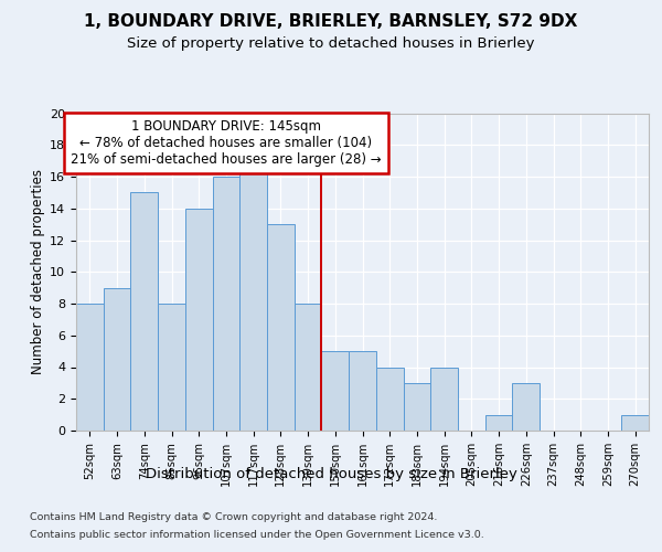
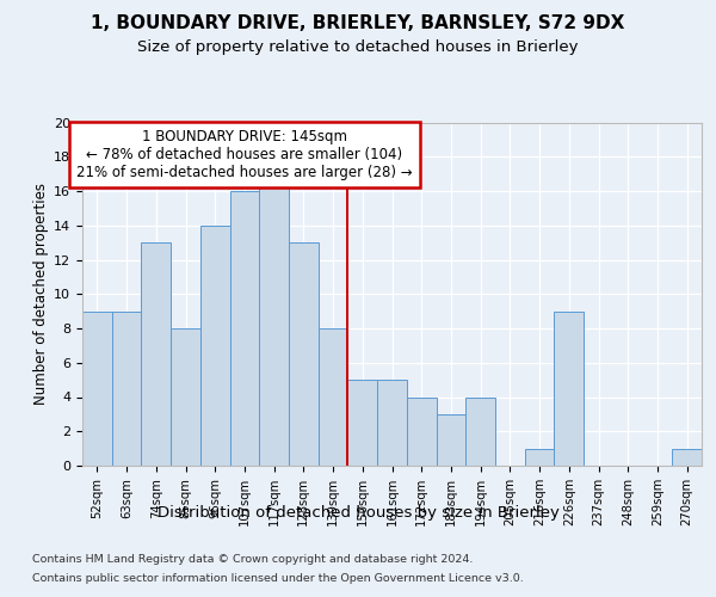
52sqm: 8 -> 9
74sqm: 15 -> 13
226sqm: 3 -> 9
